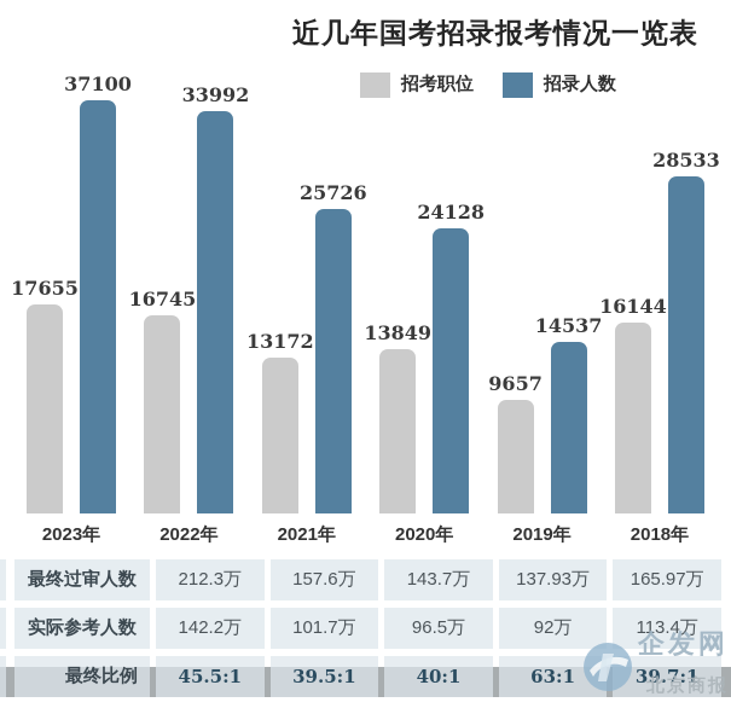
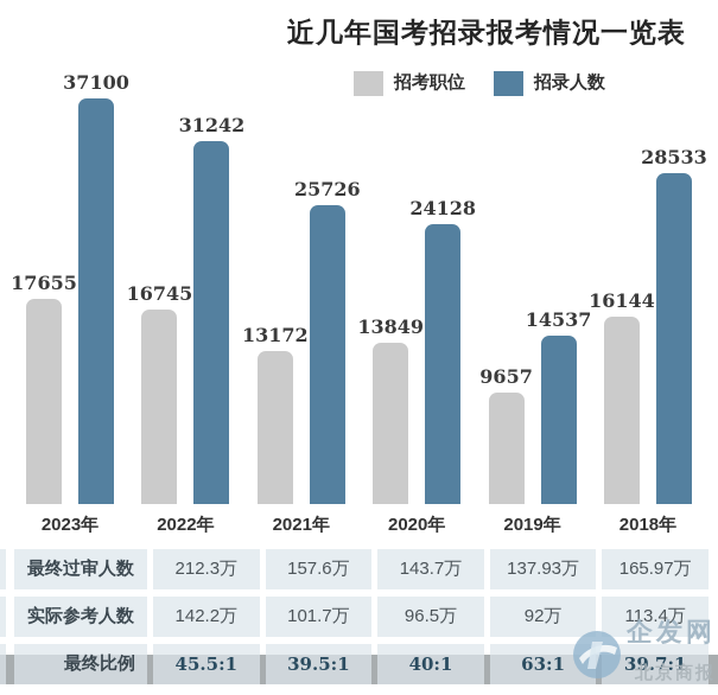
招录人数/2022年: 33992 -> 31242
